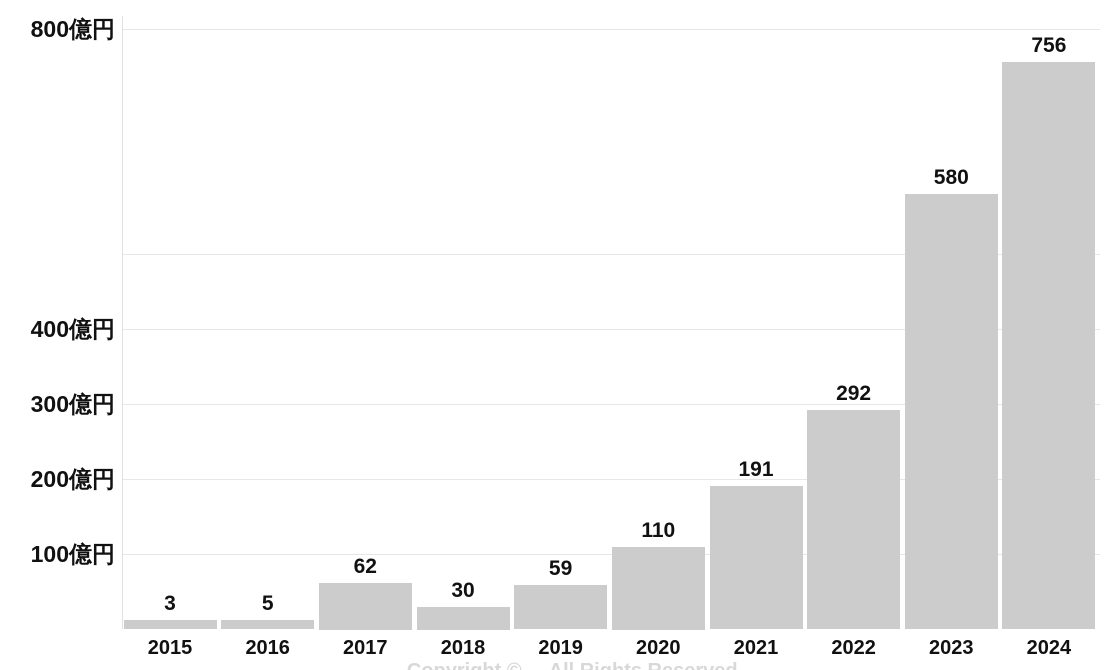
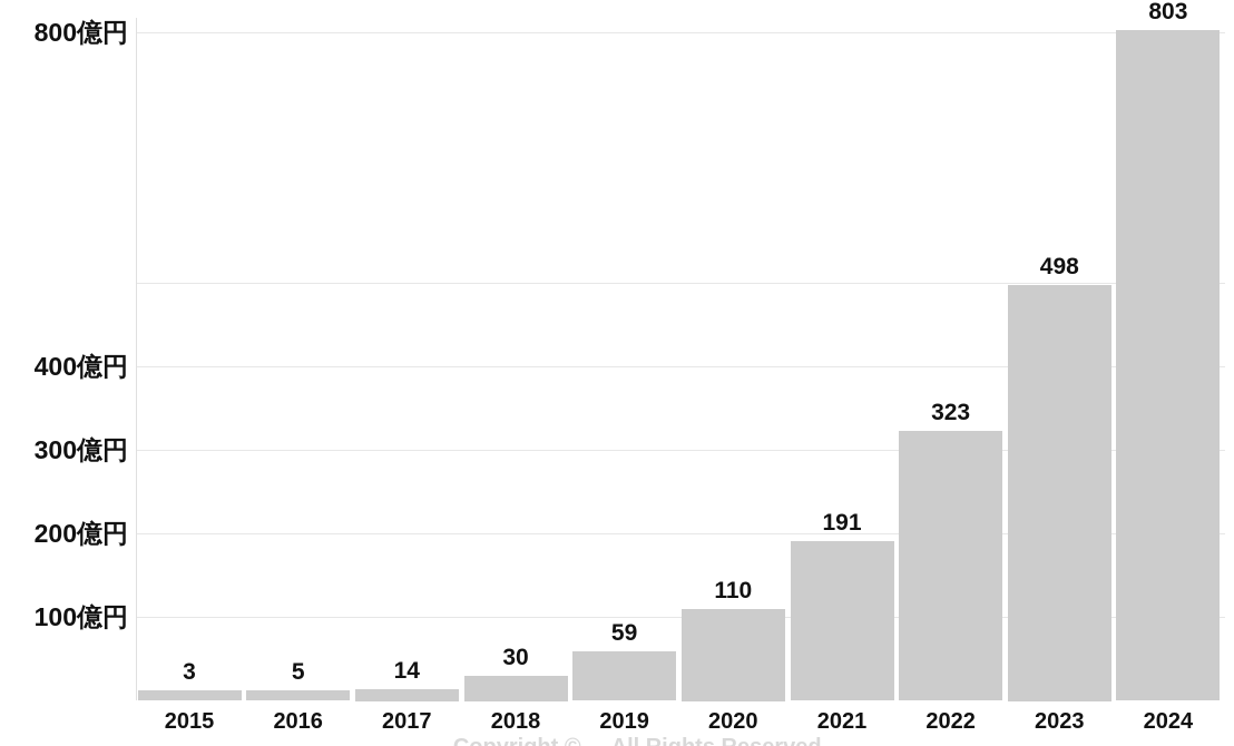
2017: 62 -> 14
2022: 292 -> 323
2023: 580 -> 498
2024: 756 -> 803
